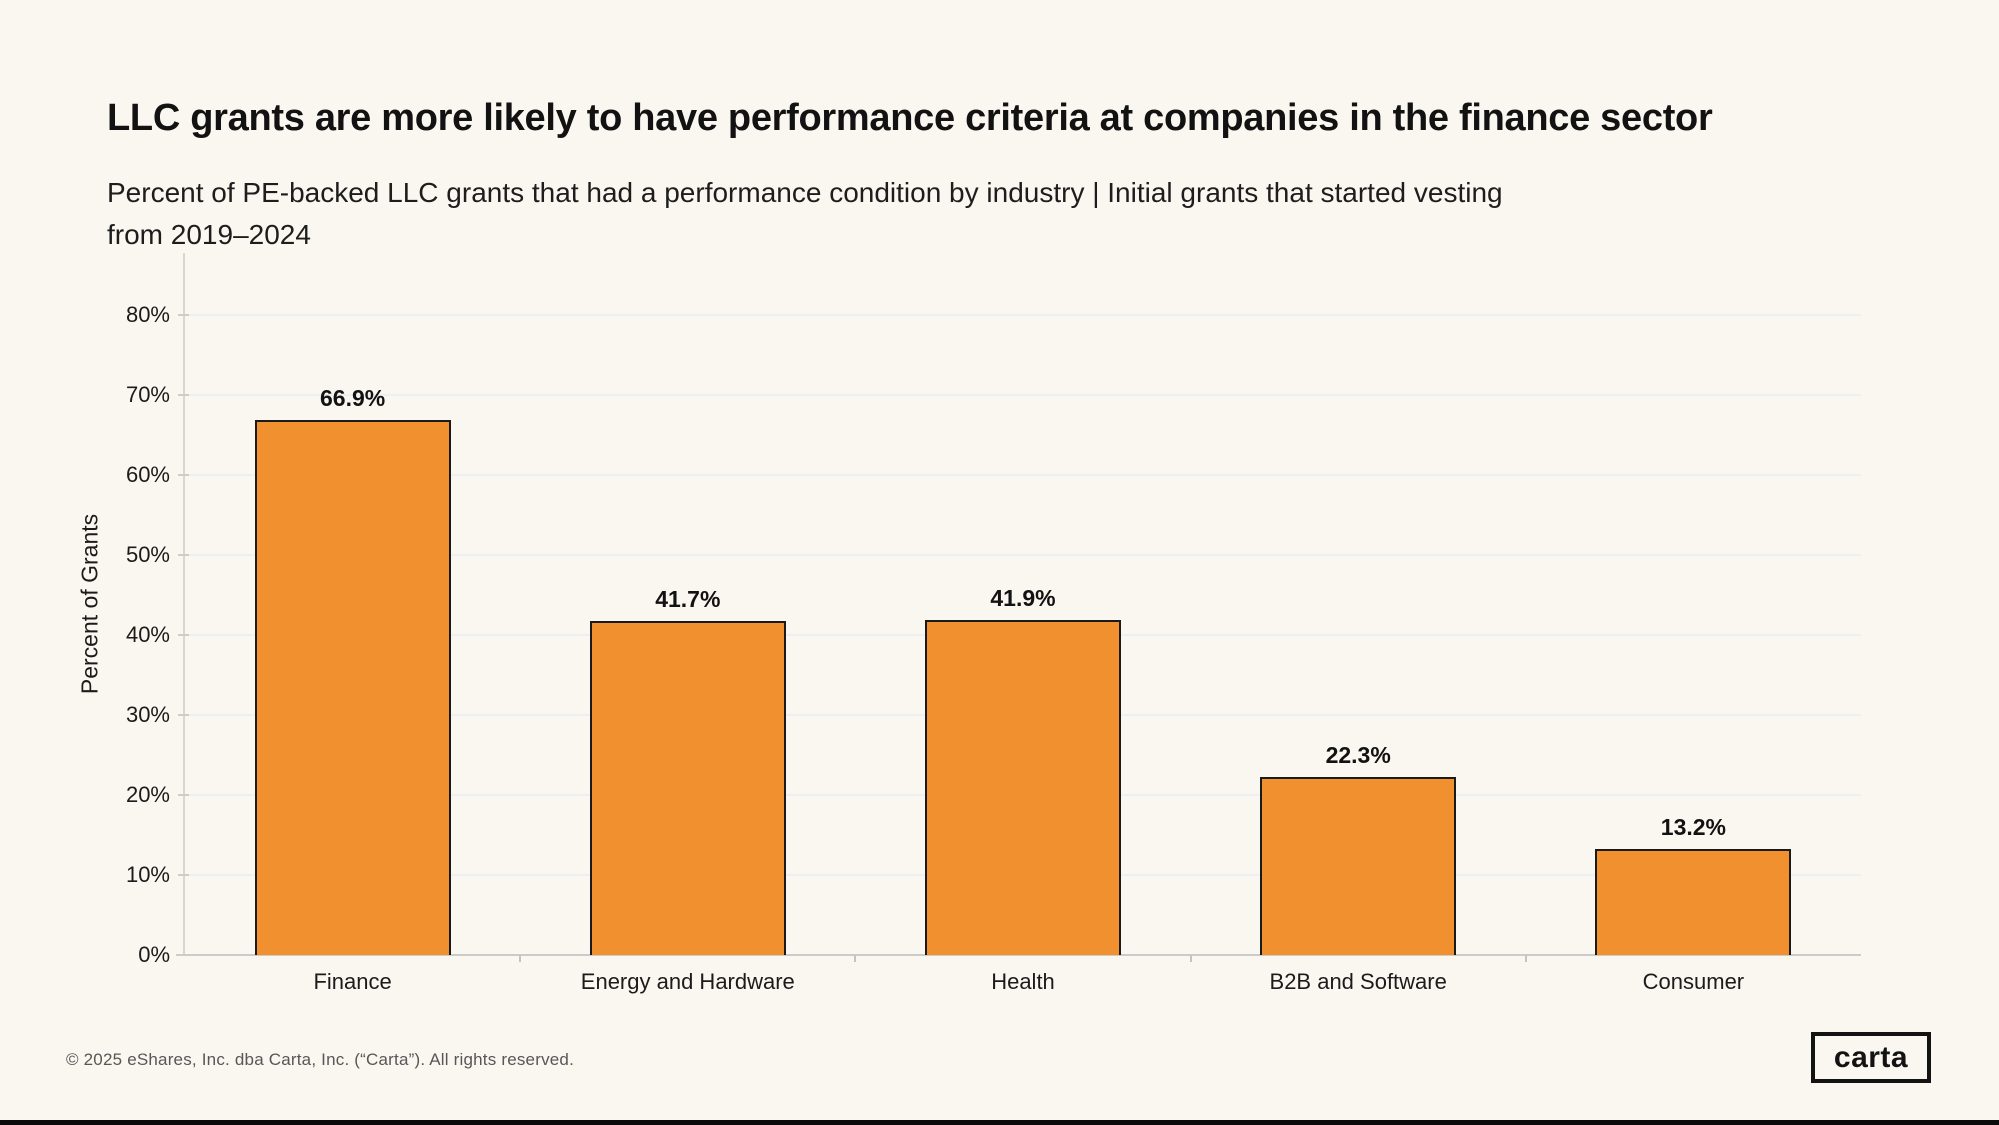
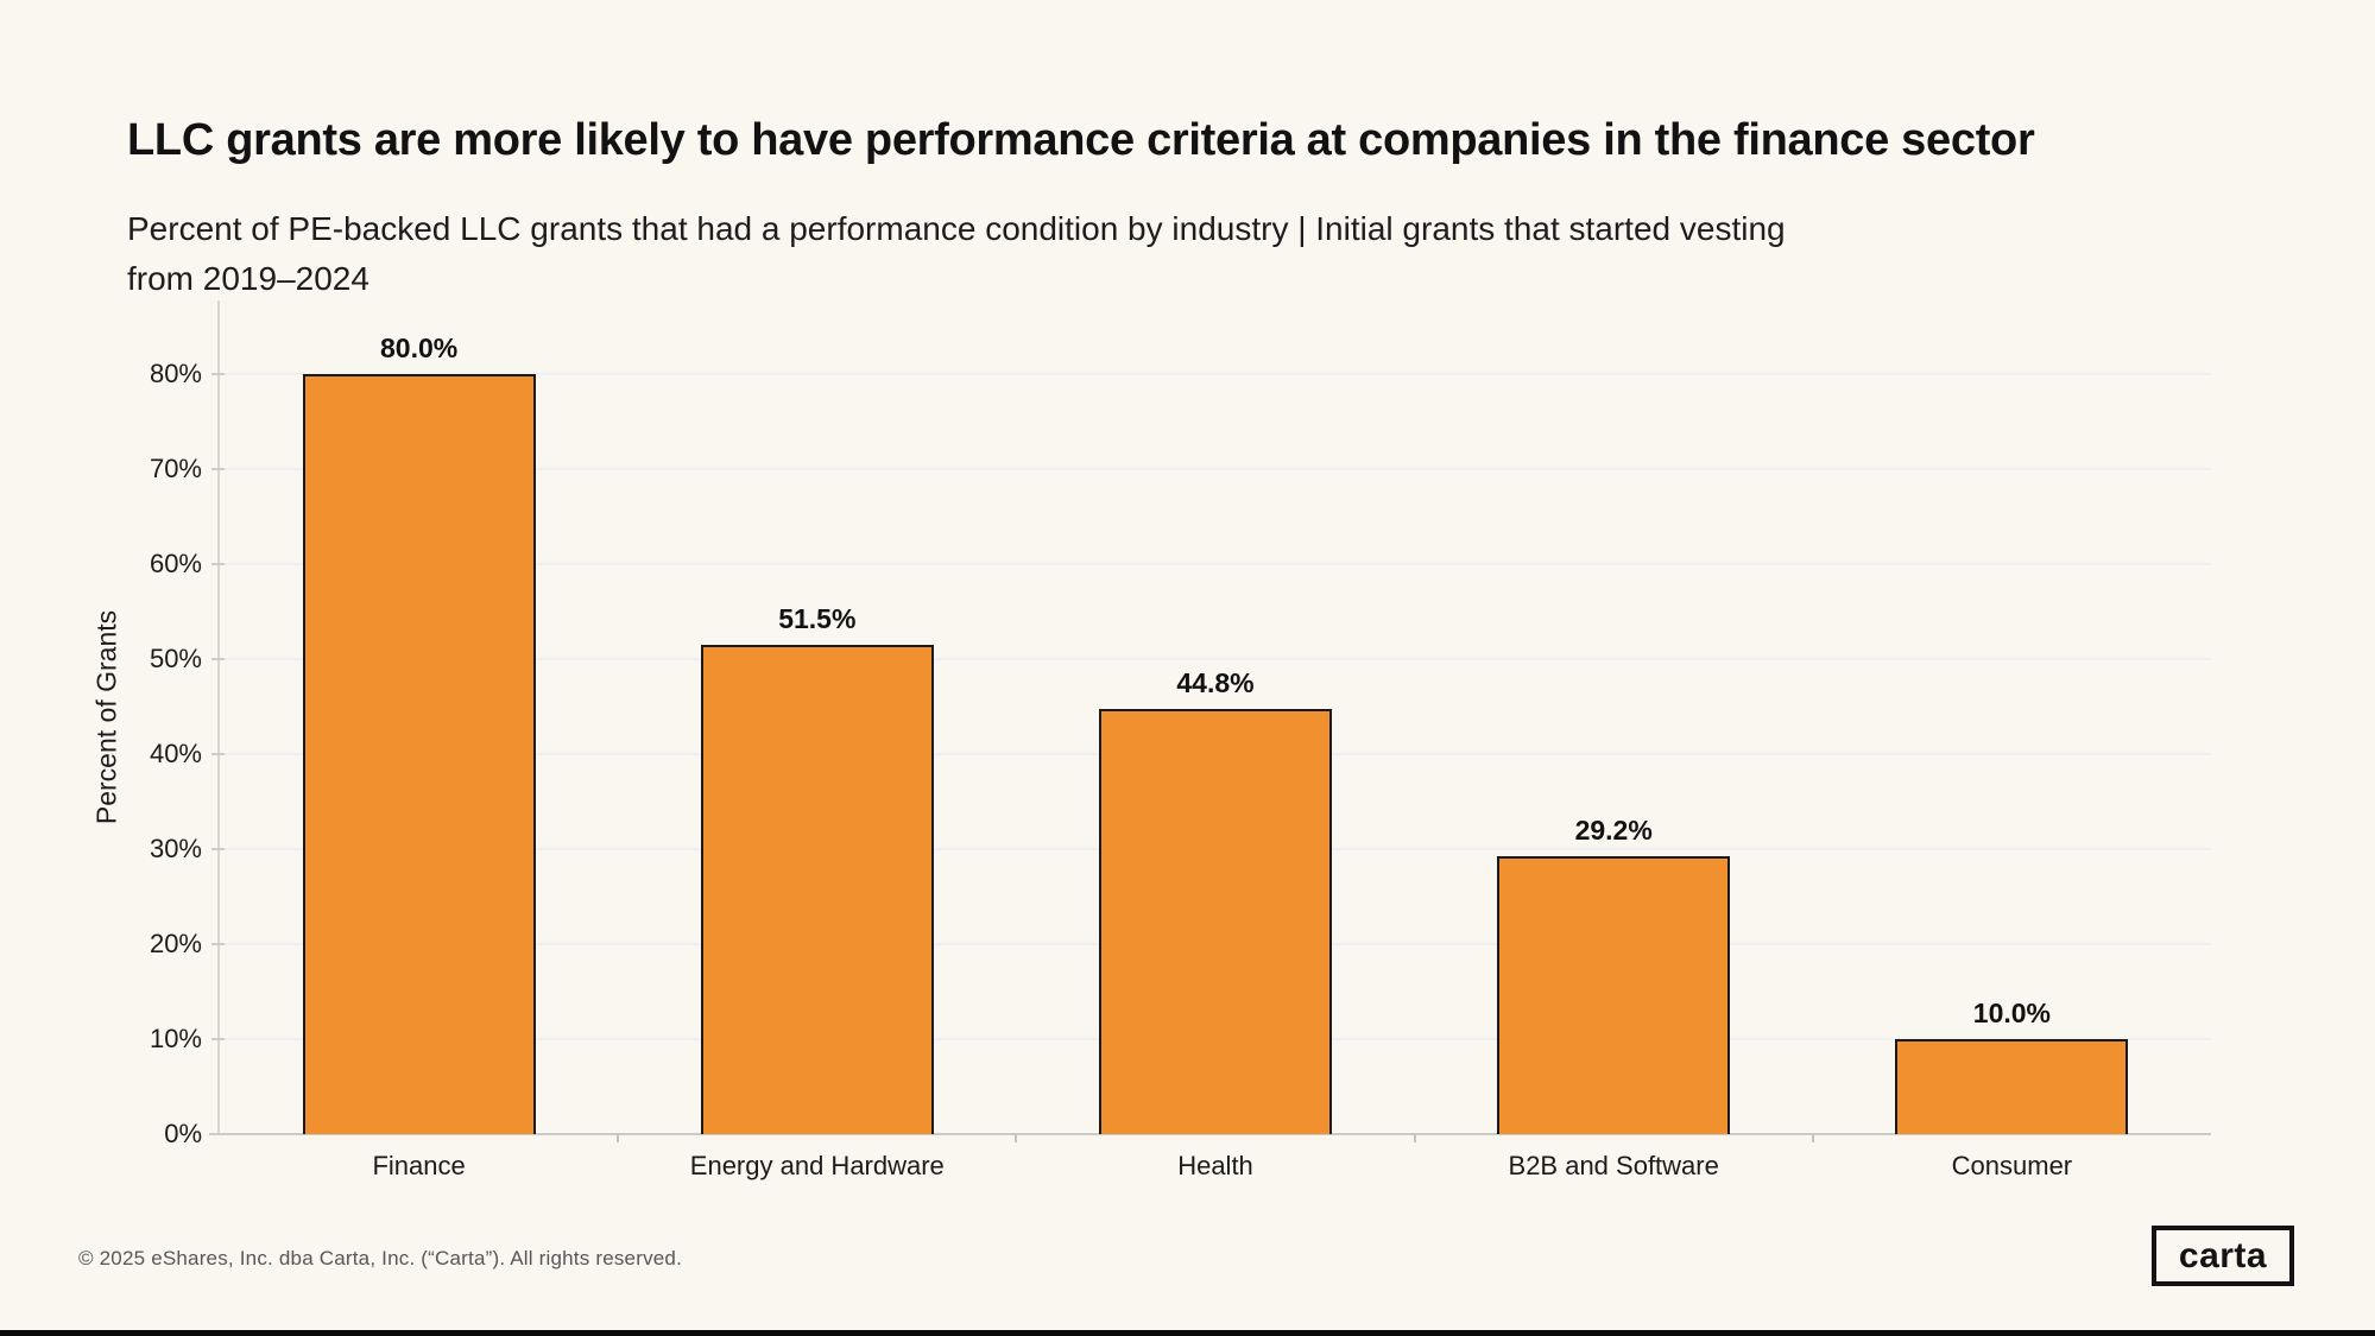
Finance: 66.9% -> 80.0%
Energy and Hardware: 41.7% -> 51.5%
Health: 41.9% -> 44.8%
B2B and Software: 22.3% -> 29.2%
Consumer: 13.2% -> 10.0%
